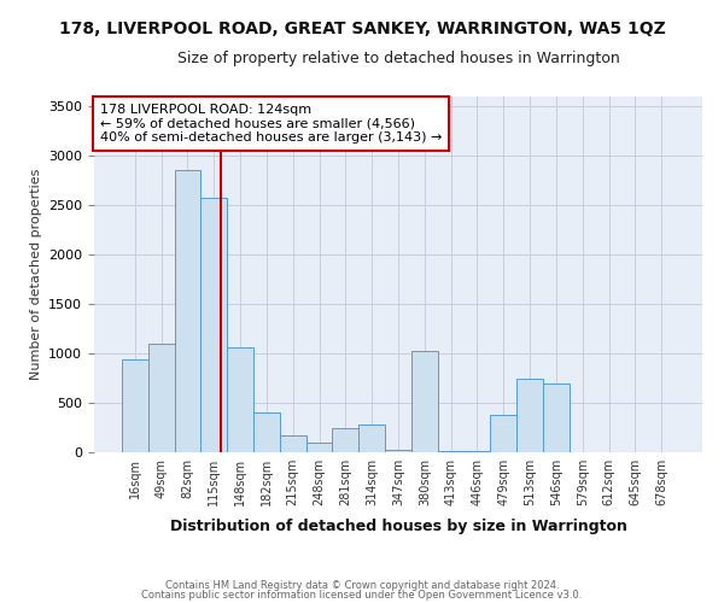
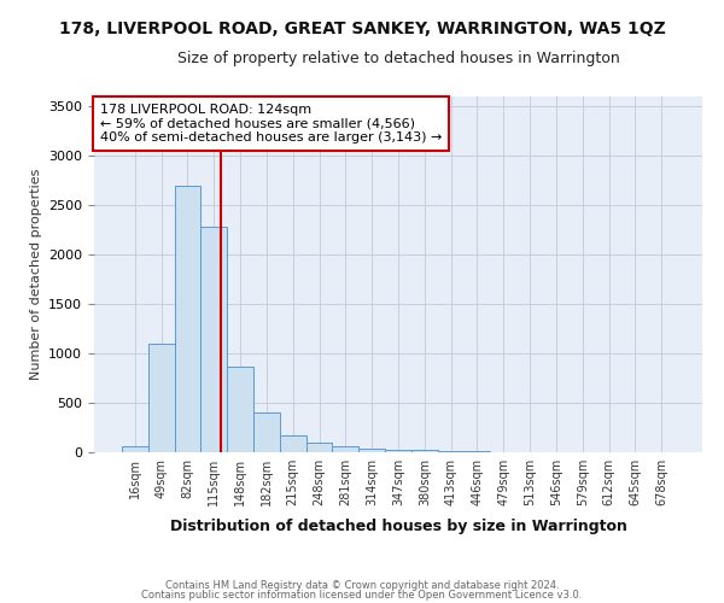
16sqm: 940 -> 60
82sqm: 2860 -> 2700
115sqm: 2580 -> 2280
148sqm: 1060 -> 870
281sqm: 240 -> 60
314sqm: 280 -> 40
380sqm: 1020 -> 20
479sqm: 380 -> 0
513sqm: 740 -> 0
546sqm: 700 -> 0
